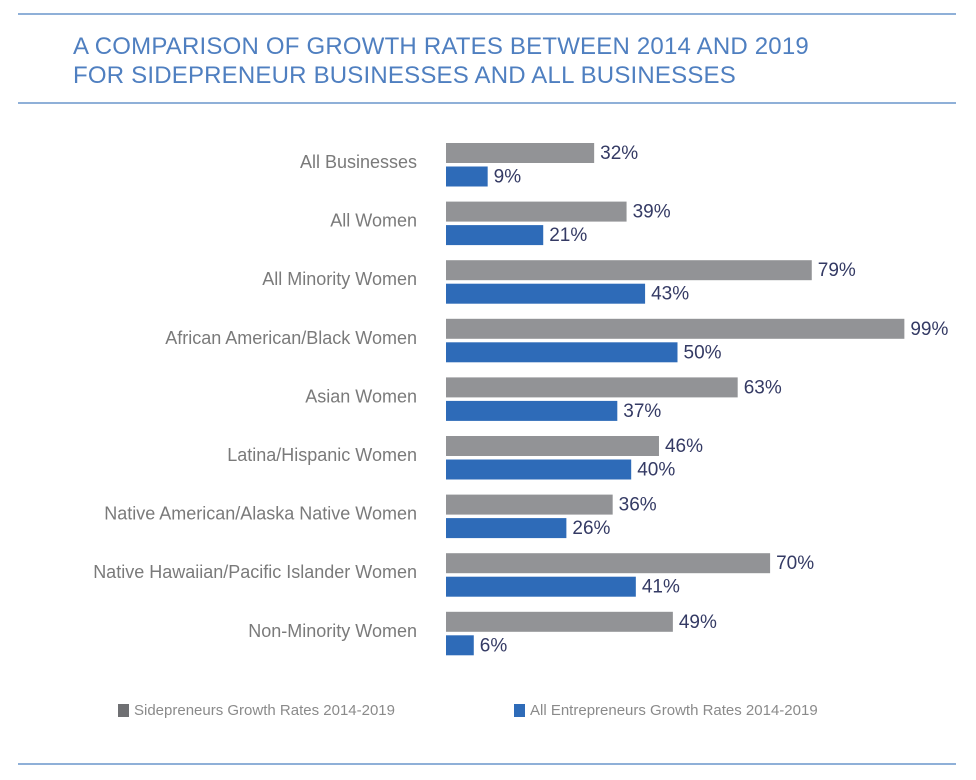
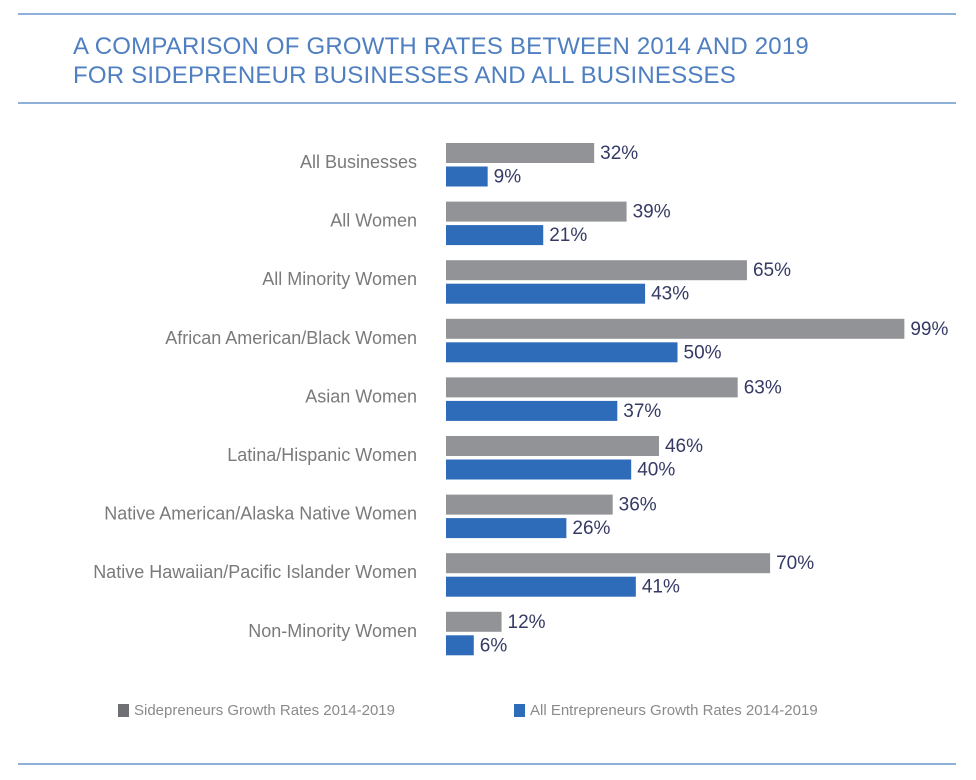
Sidepreneurs Growth Rates 2014-2019/All Minority Women: 79% -> 65%
Sidepreneurs Growth Rates 2014-2019/Non-Minority Women: 49% -> 12%
